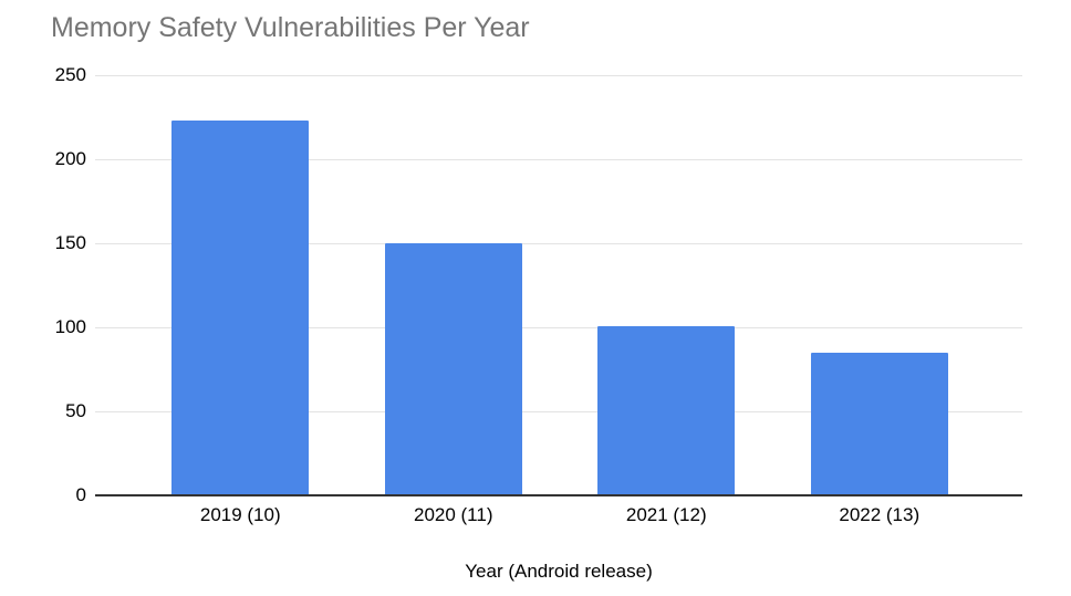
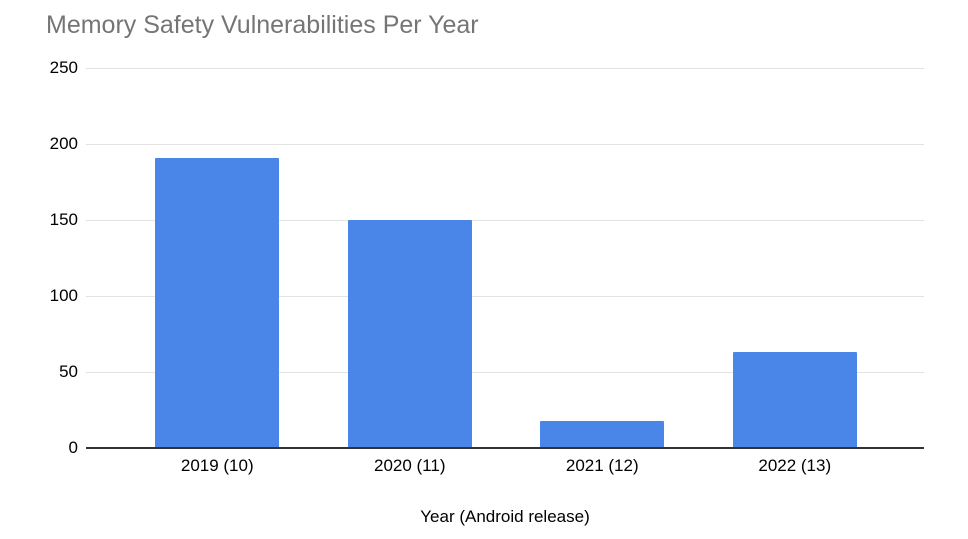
2019 (10): 223 -> 191
2021 (12): 101 -> 18
2022 (13): 85 -> 63
